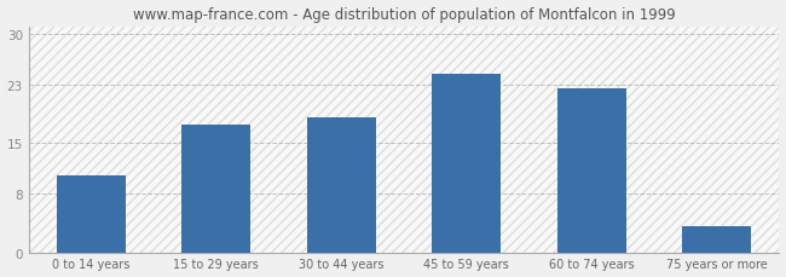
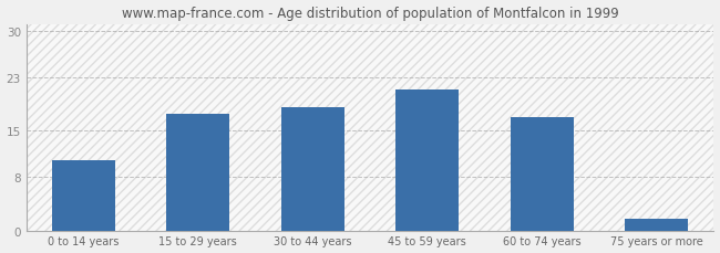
45 to 59 years: 24.5 -> 21.2
60 to 74 years: 22.5 -> 17.0
75 years or more: 3.5 -> 1.8
